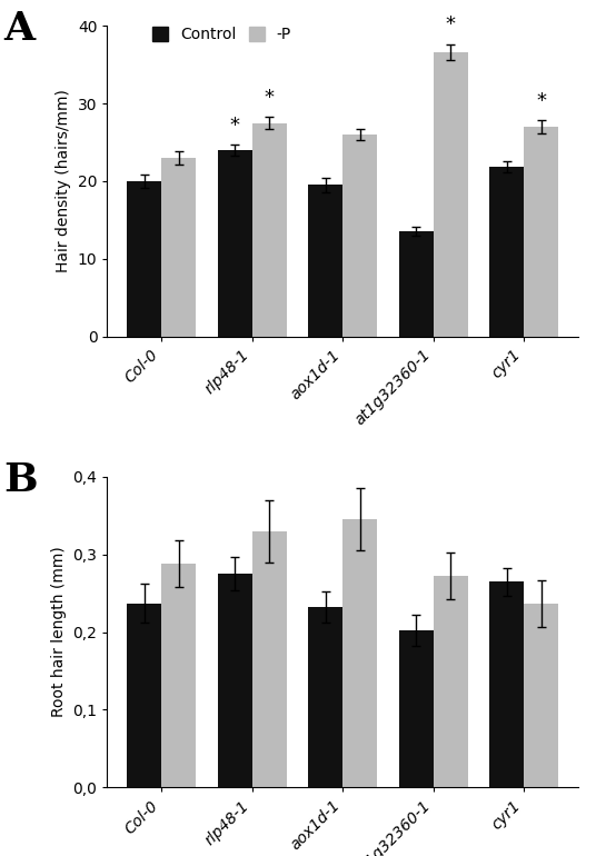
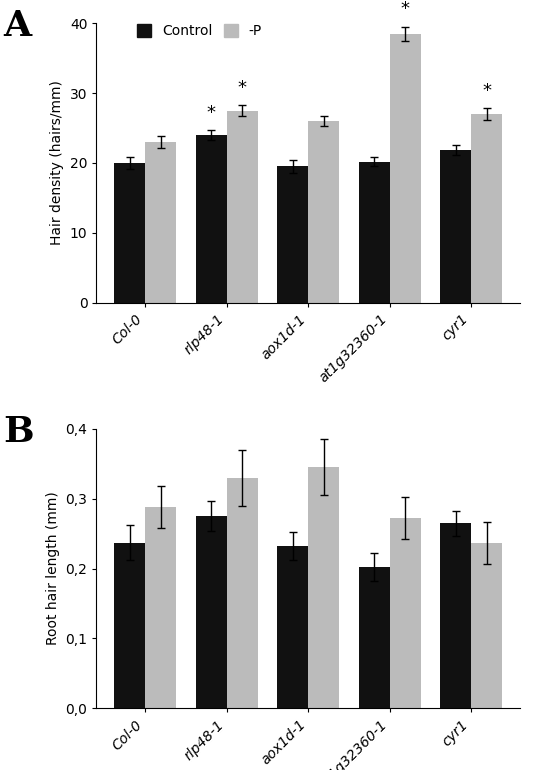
Control/at1g32360-1: 13.6 -> 20.2
-P/at1g32360-1: 36.6 -> 38.5
